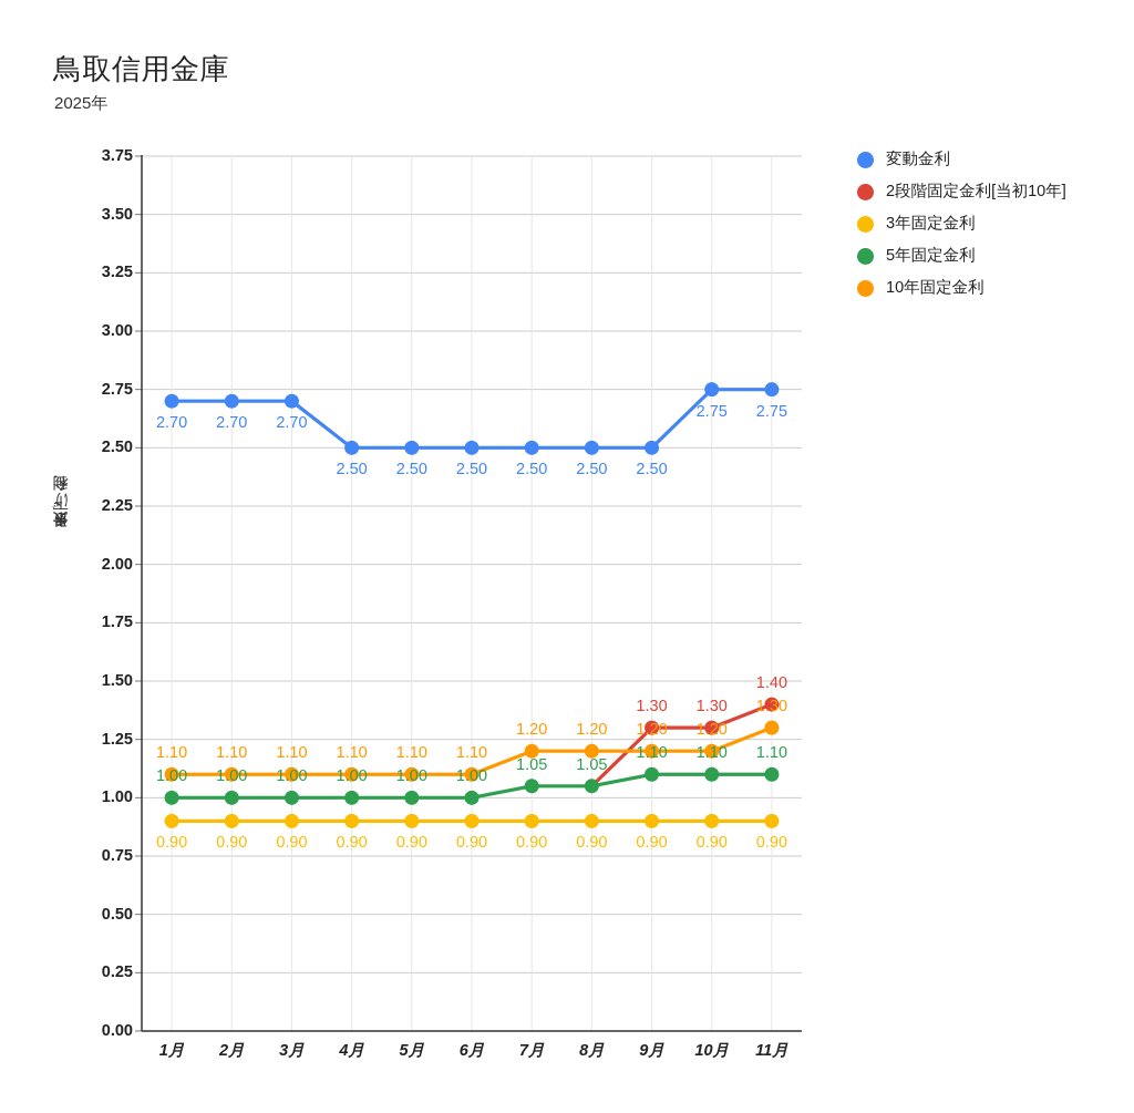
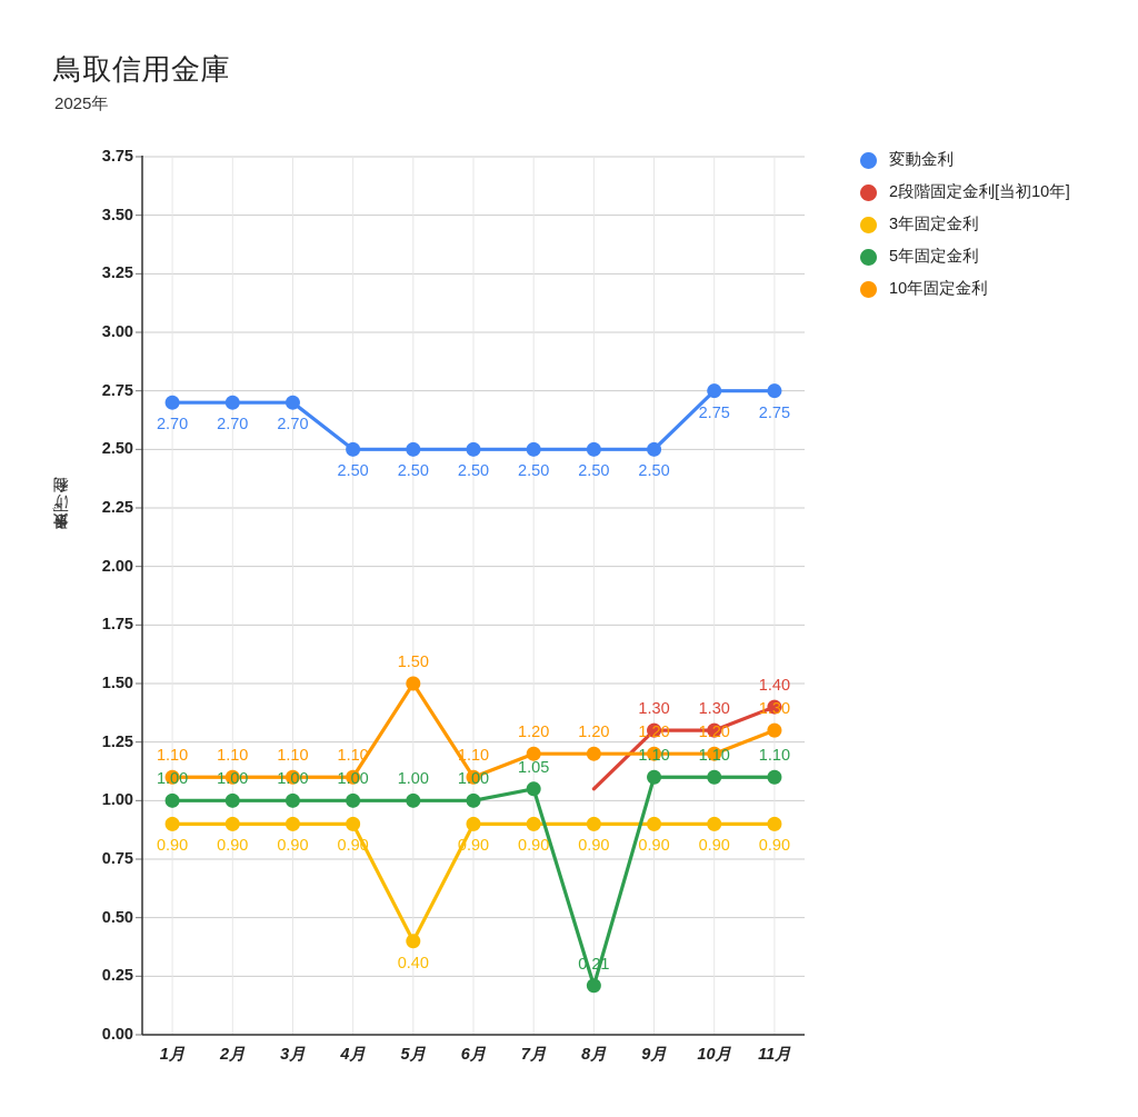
3年固定金利/5月: 0.90 -> 0.40
10年固定金利/5月: 1.10 -> 1.50
5年固定金利/8月: 1.05 -> 0.21
